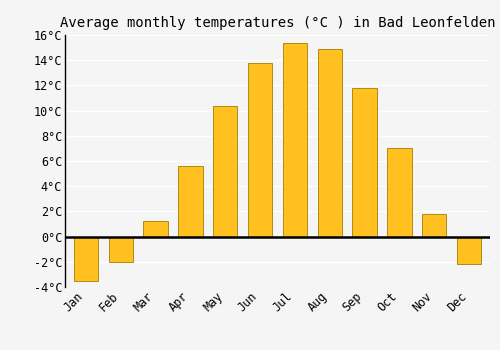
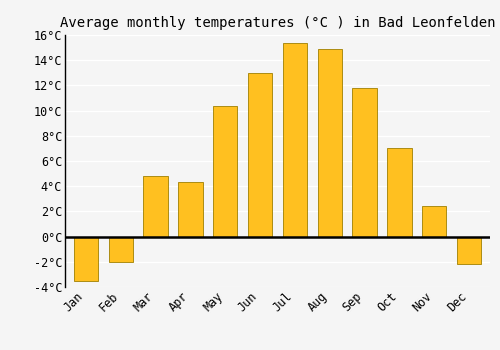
Mar: 1.2°C -> 4.8°C
Apr: 5.6°C -> 4.3°C
Jun: 13.8°C -> 13.0°C
Nov: 1.8°C -> 2.4°C
